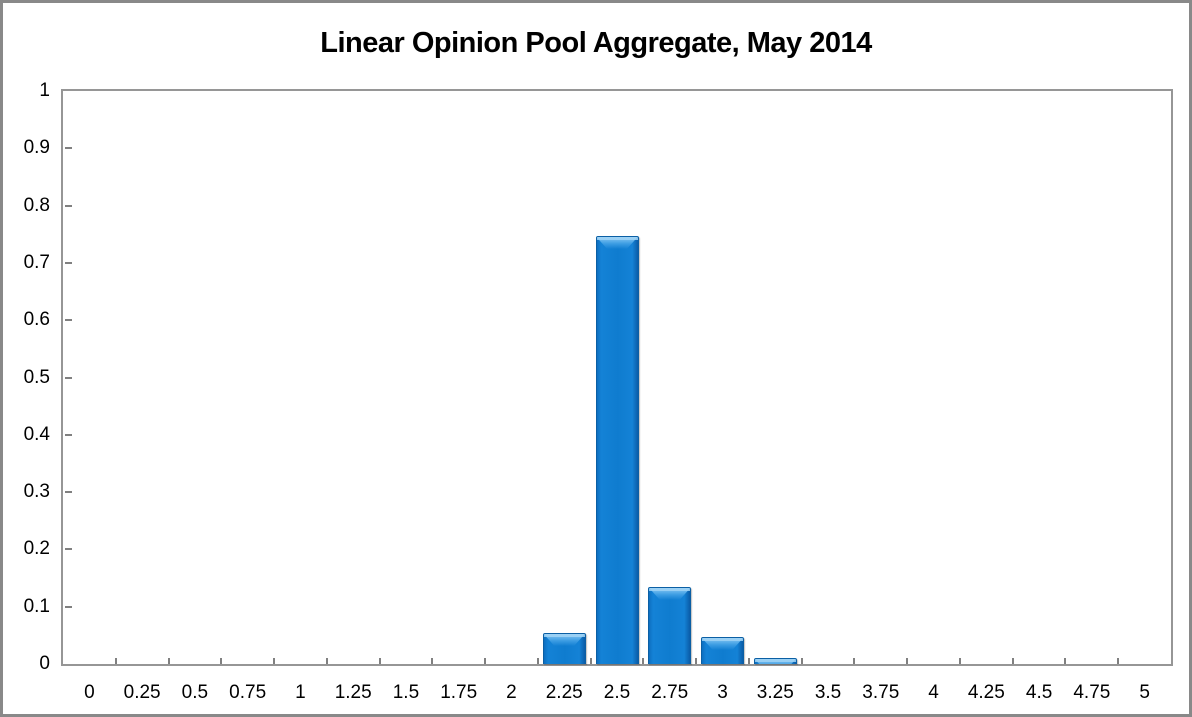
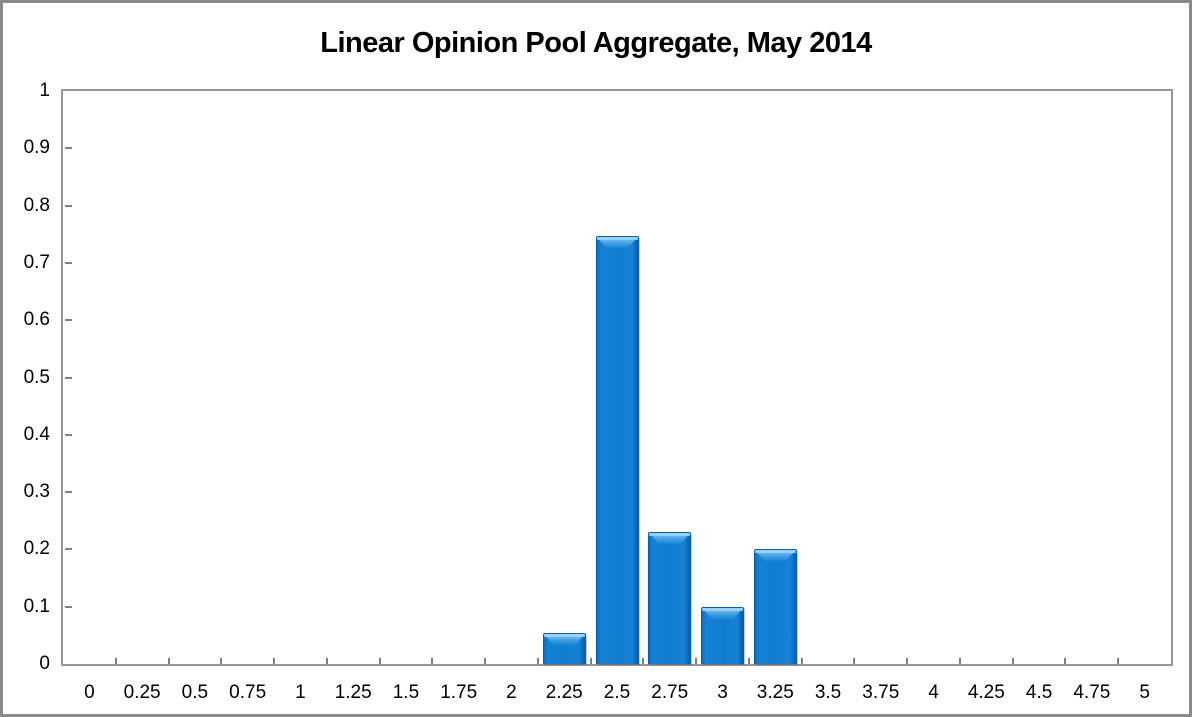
2.75: 0.14 -> 0.23
3: 0.05 -> 0.10
3.25: 0.01 -> 0.20
